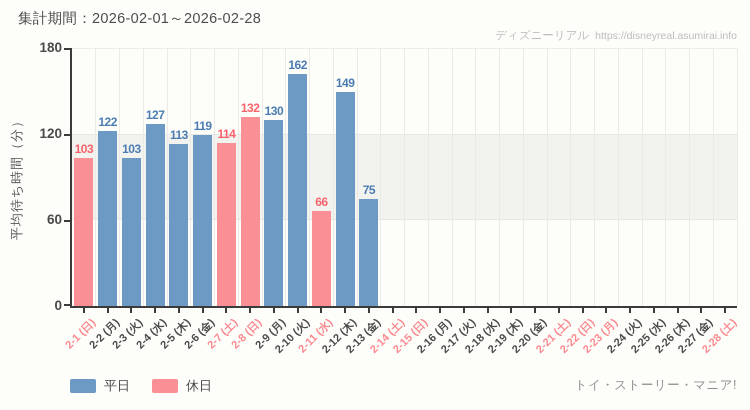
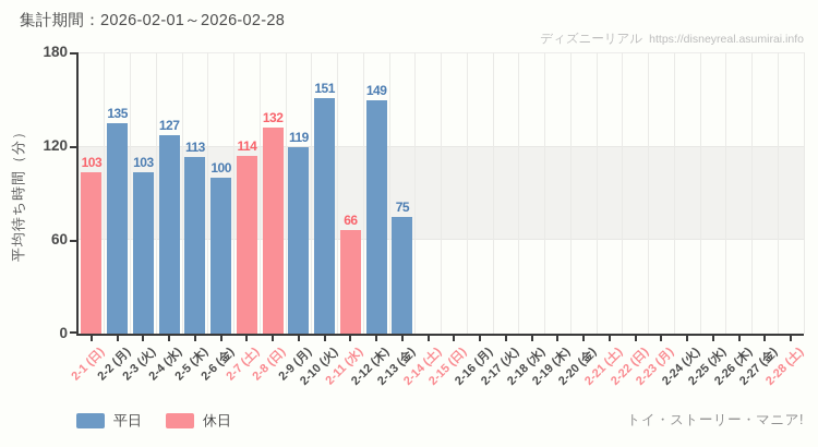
2-2 (月): 122 -> 135
2-6 (金): 119 -> 100
2-9 (月): 130 -> 119
2-10 (火): 162 -> 151
